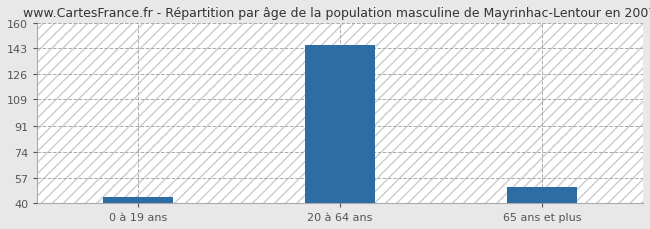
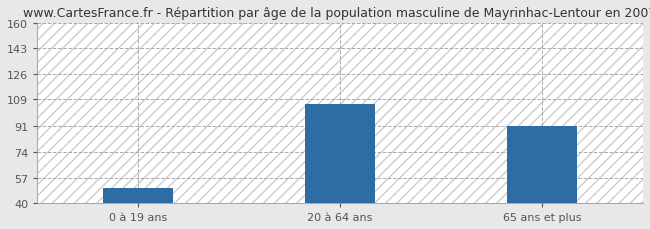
0 à 19 ans: 44 -> 50
20 à 64 ans: 145 -> 106
65 ans et plus: 51 -> 91
